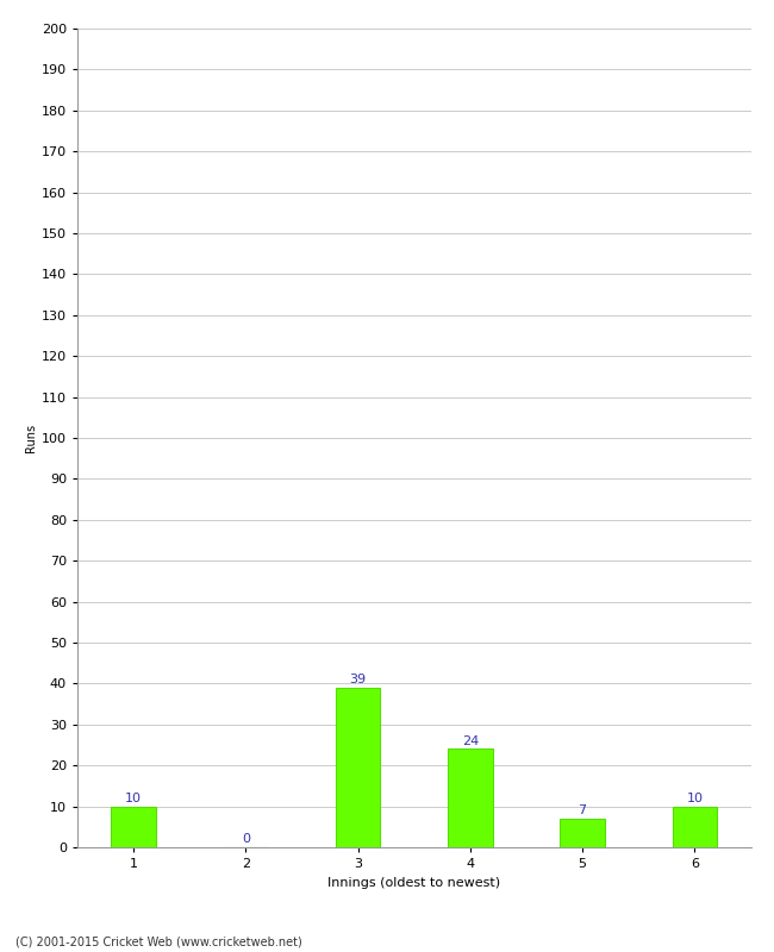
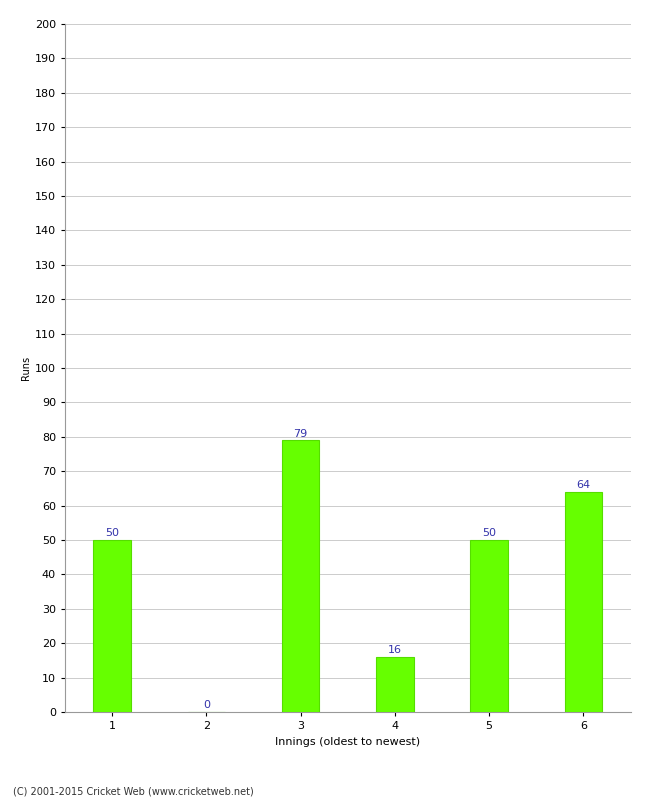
1: 10 -> 50
3: 39 -> 79
4: 24 -> 16
5: 7 -> 50
6: 10 -> 64
